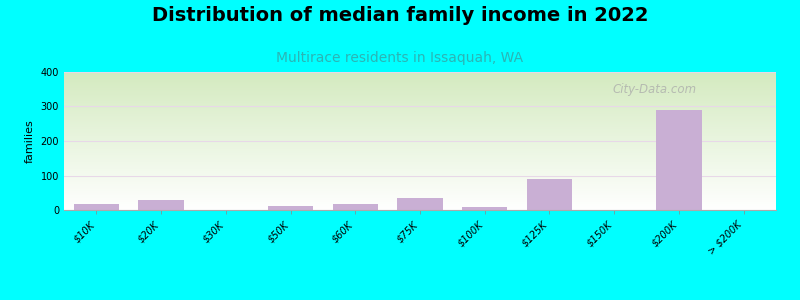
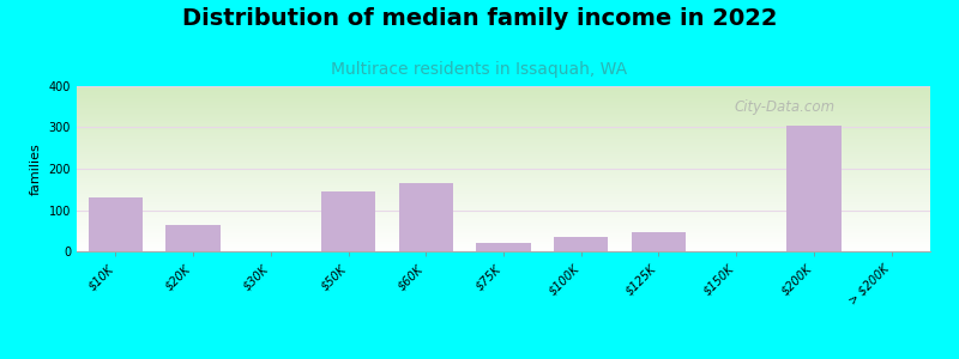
$10K: 18 -> 130
$20K: 30 -> 65
$50K: 12 -> 145
$60K: 18 -> 165
$75K: 35 -> 20
$100K: 8 -> 35
$125K: 90 -> 45
$200K: 290 -> 305
